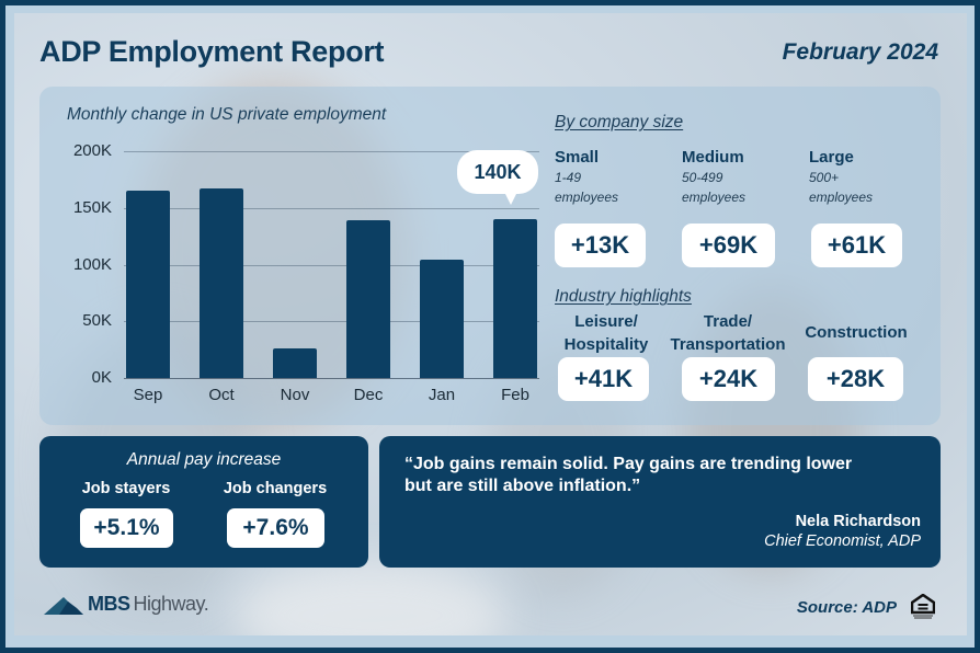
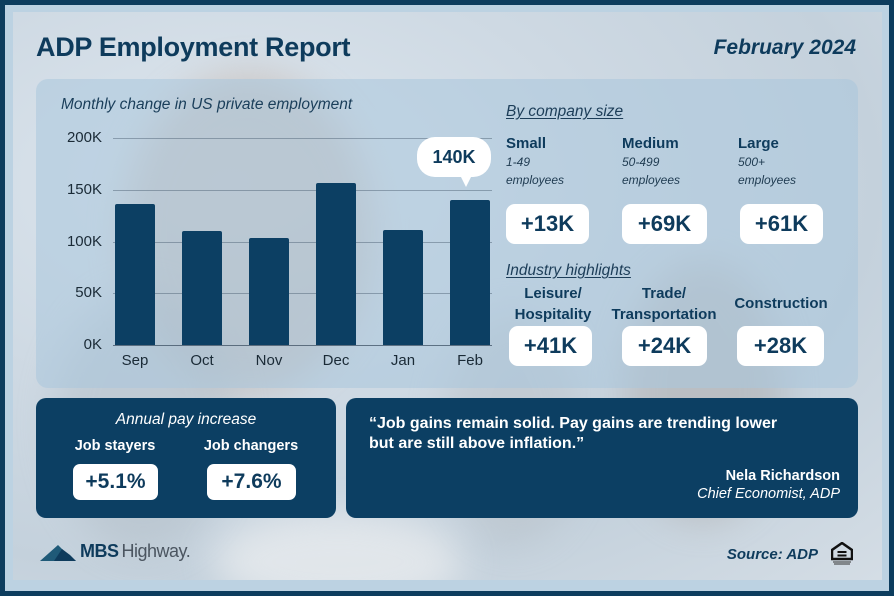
Sep: 165K -> 136K
Oct: 167K -> 110K
Nov: 26K -> 103K
Dec: 139K -> 157K
Jan: 104K -> 111K
